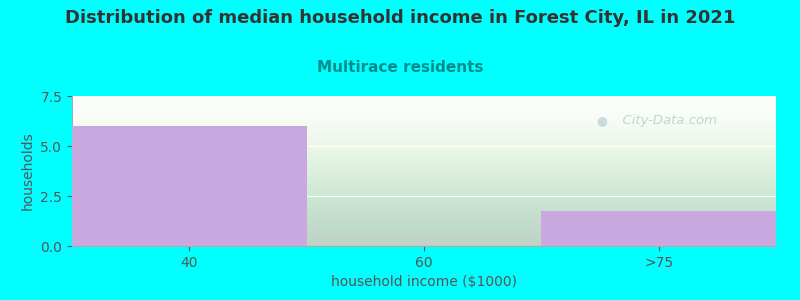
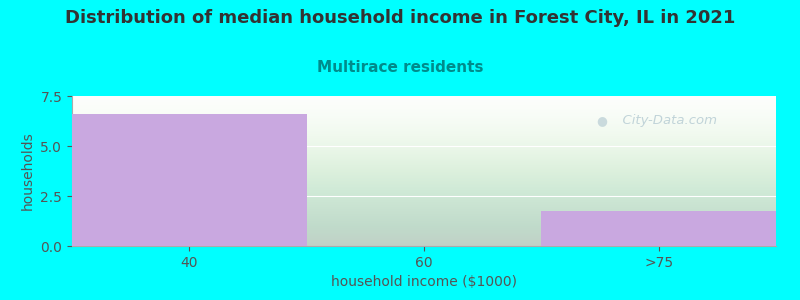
40: 6.00 -> 6.60
